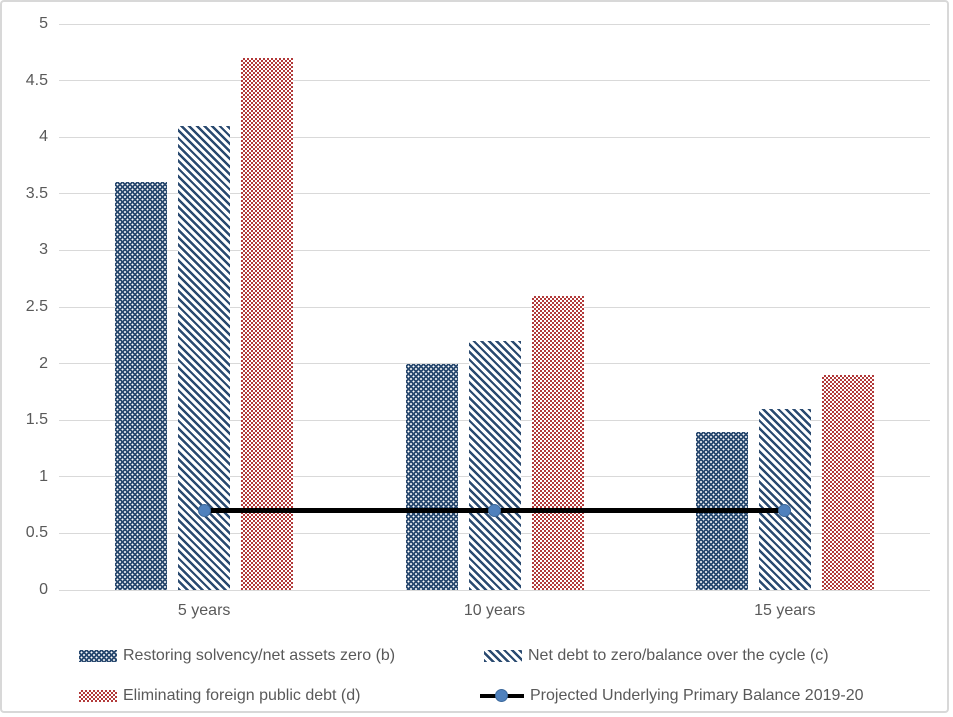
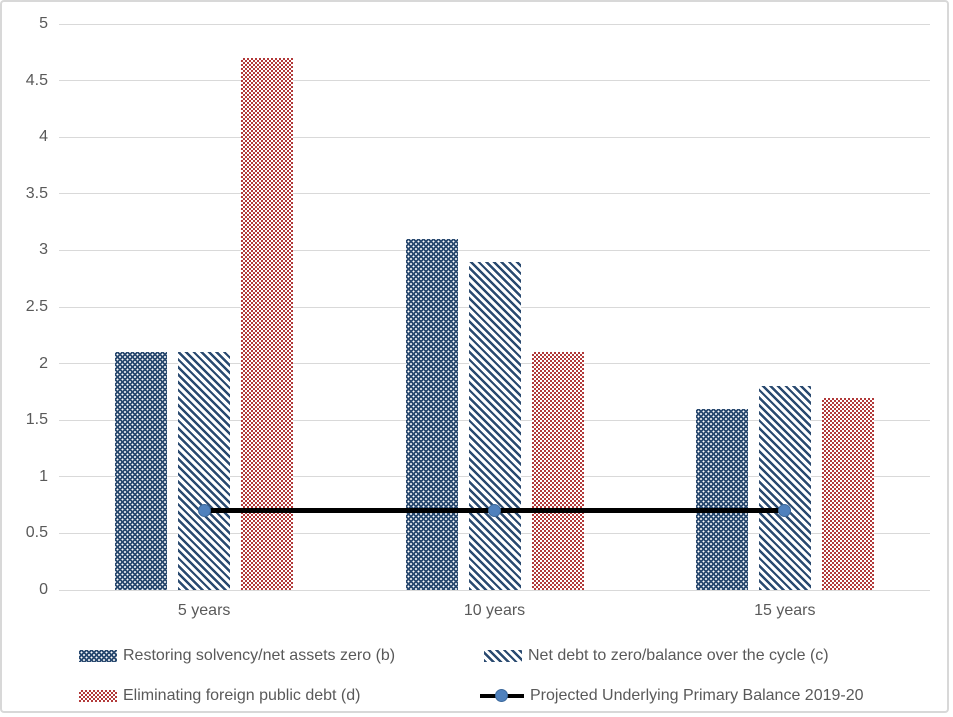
Restoring solvency/net assets zero (b)/5 years: 3.6 -> 2.1
Net debt to zero/balance over the cycle (c)/5 years: 4.1 -> 2.1
Restoring solvency/net assets zero (b)/10 years: 2.0 -> 3.1
Net debt to zero/balance over the cycle (c)/10 years: 2.2 -> 2.9
Eliminating foreign public debt (d)/10 years: 2.6 -> 2.1
Restoring solvency/net assets zero (b)/15 years: 1.4 -> 1.6
Net debt to zero/balance over the cycle (c)/15 years: 1.6 -> 1.8
Eliminating foreign public debt (d)/15 years: 1.9 -> 1.7
